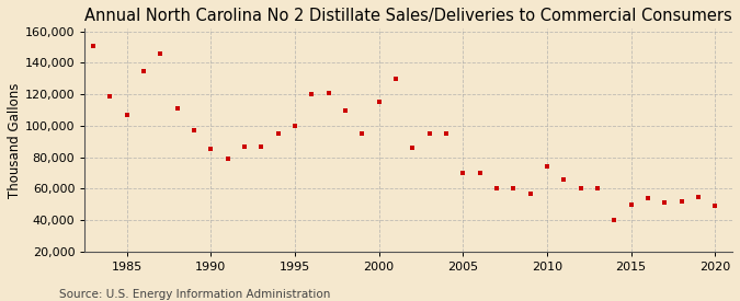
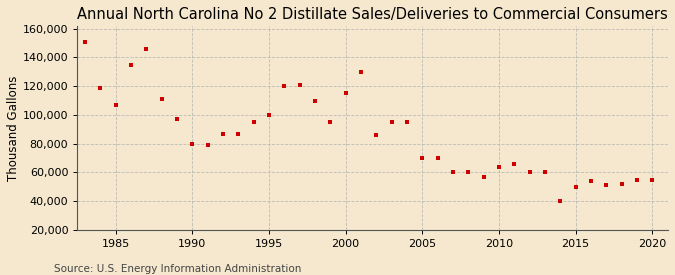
1990: 85,000 -> 80,000
2010: 74,000 -> 64,000
2020: 49,000 -> 55,000
